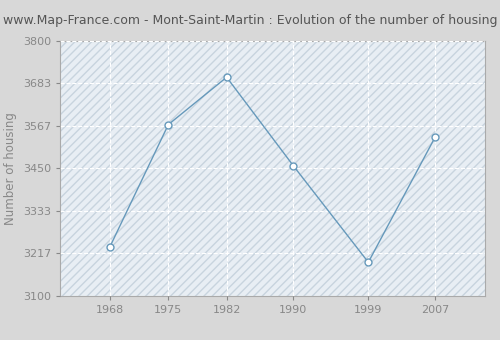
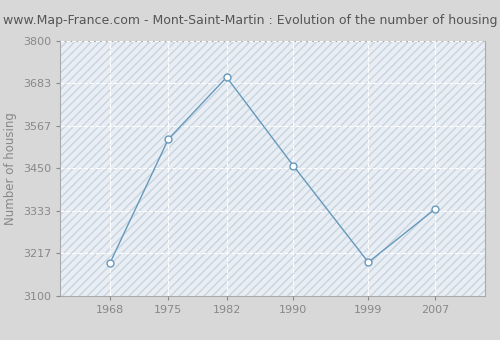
1968: 3235 -> 3190
1975: 3570 -> 3530
2007: 3535 -> 3338
